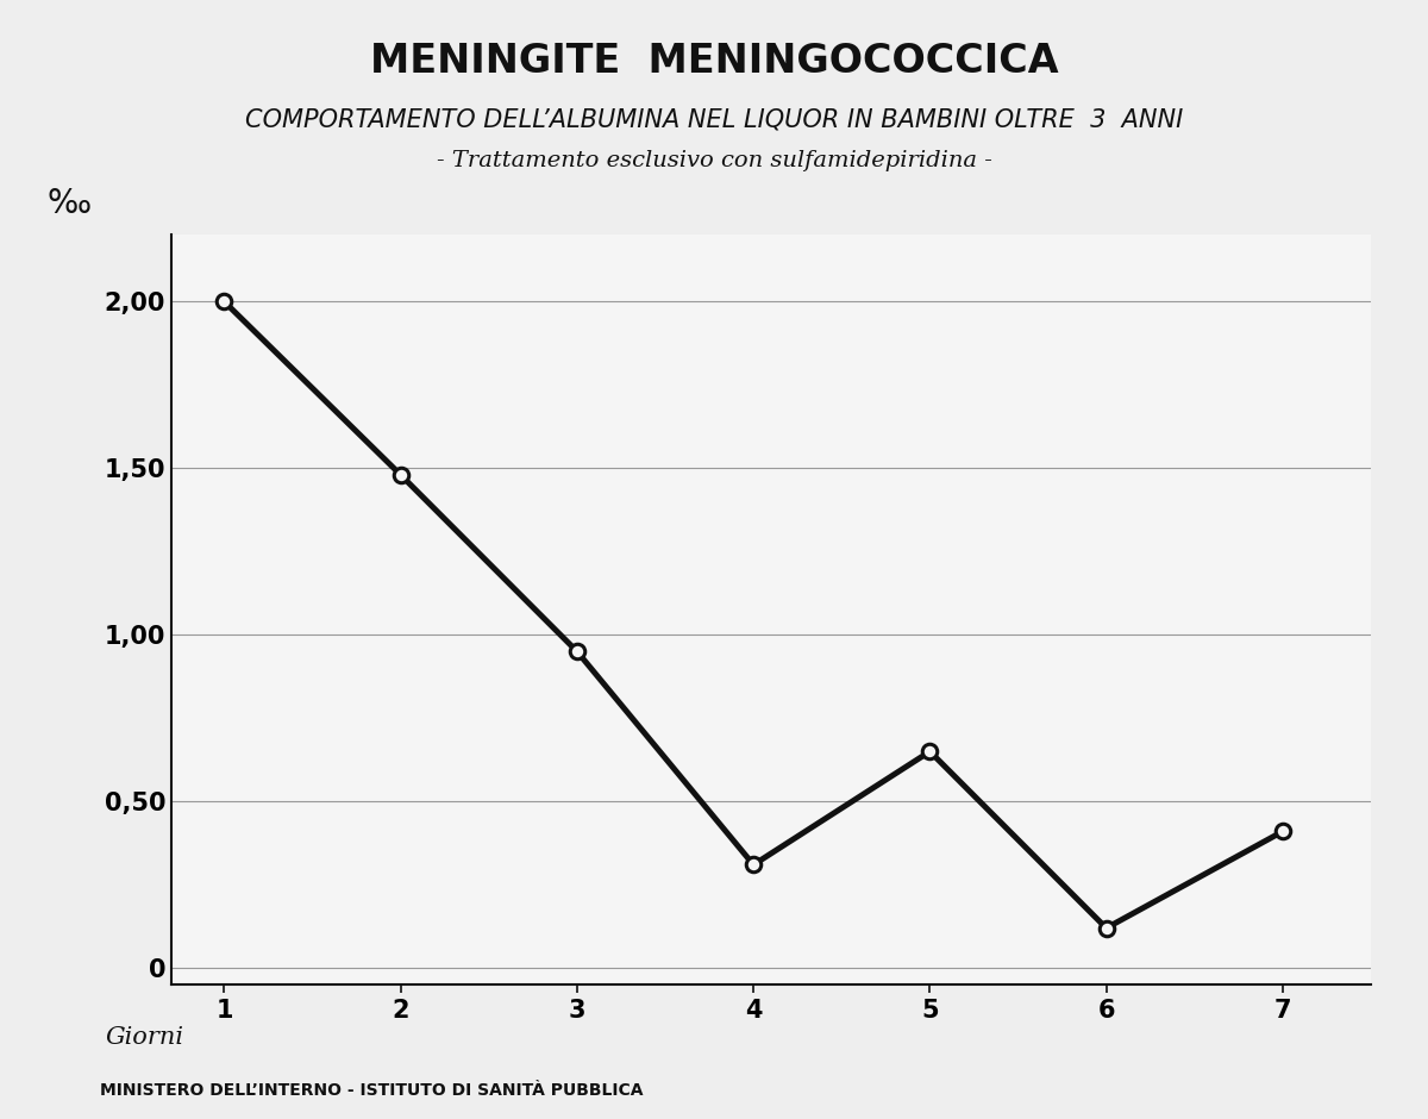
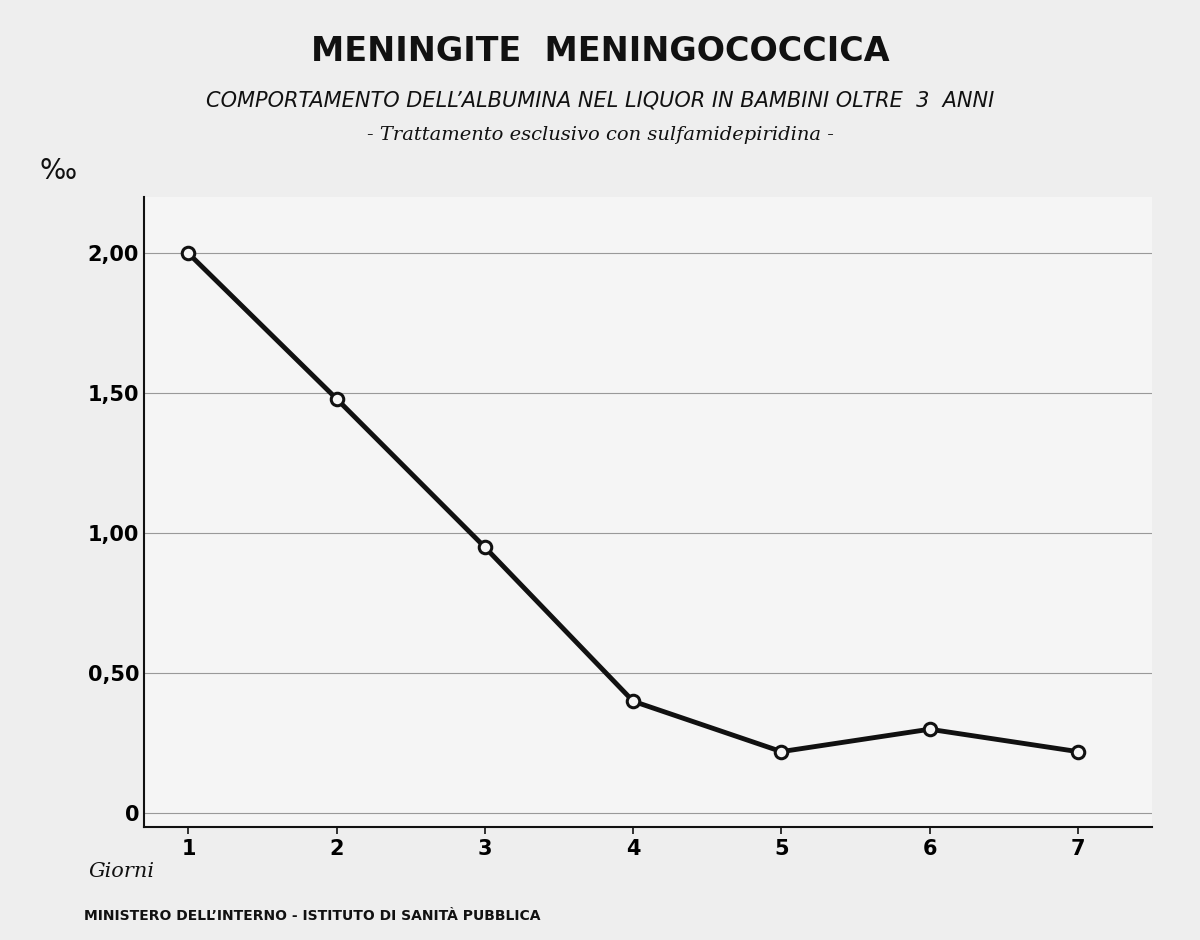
4: 0,31 -> 0,40
5: 0,65 -> 0,22
6: 0,12 -> 0,30
7: 0,41 -> 0,22
